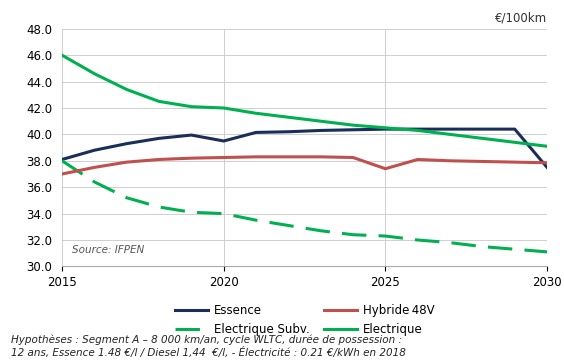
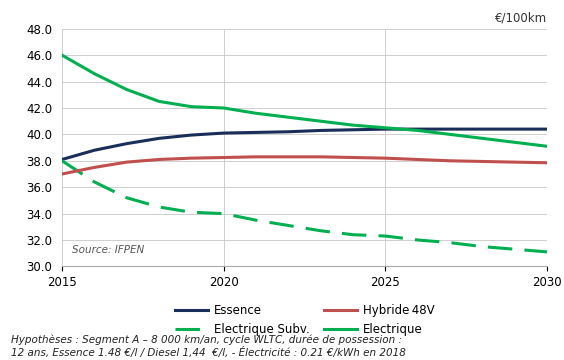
Essence/2020: 39.5 -> 40.1
Hybride 48V/2025: 37.4 -> 38.2
Essence/2030: 37.5 -> 40.4
